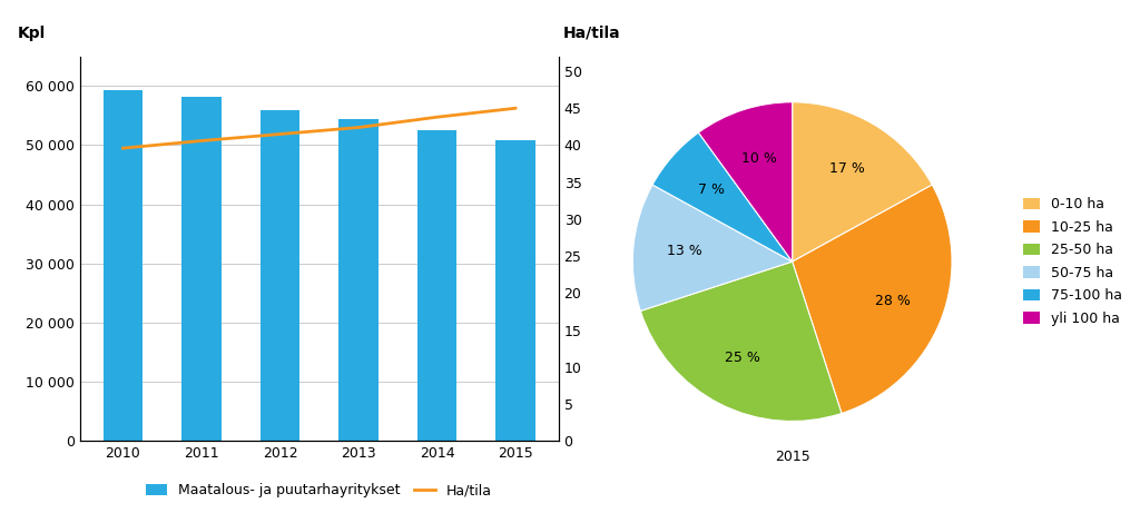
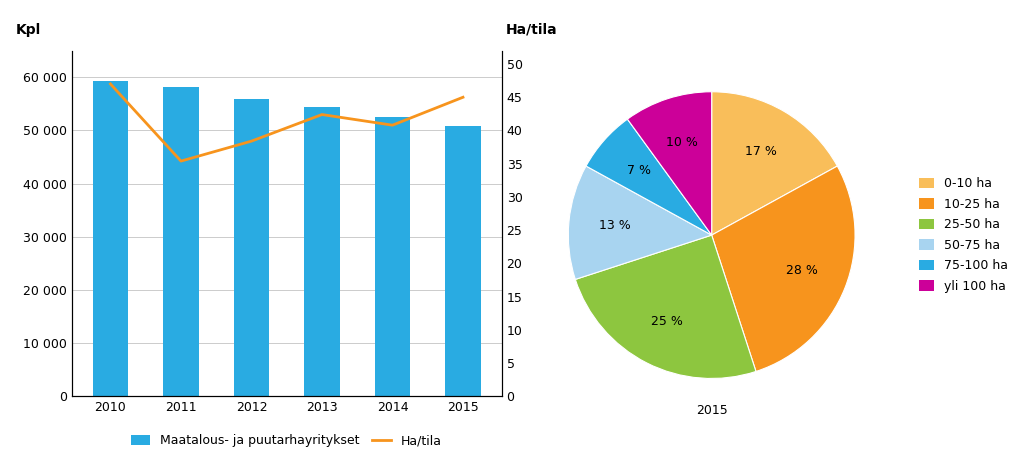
Ha/tila/2010: 39.6 -> 47.0
Ha/tila/2011: 40.6 -> 35.4
Ha/tila/2012: 41.5 -> 38.4
Ha/tila/2014: 43.8 -> 40.8
